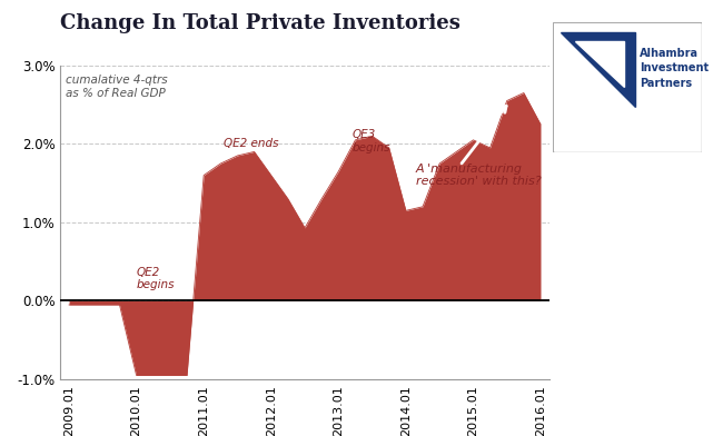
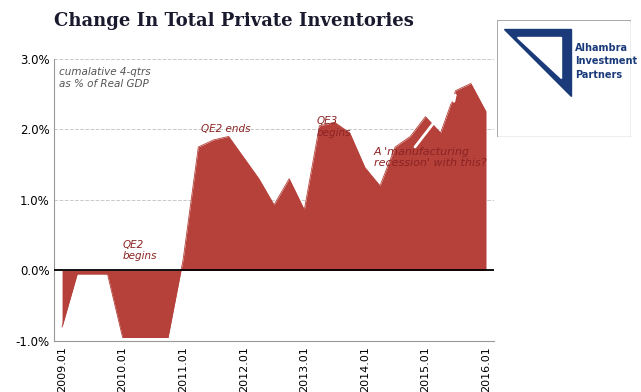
2009.01: -0.05% -> -0.80%
2011.01: 1.60% -> 0.16%
2013.01: 1.65% -> 0.86%
2014.01: 1.15% -> 1.46%
2015.01: 2.05% -> 2.18%
